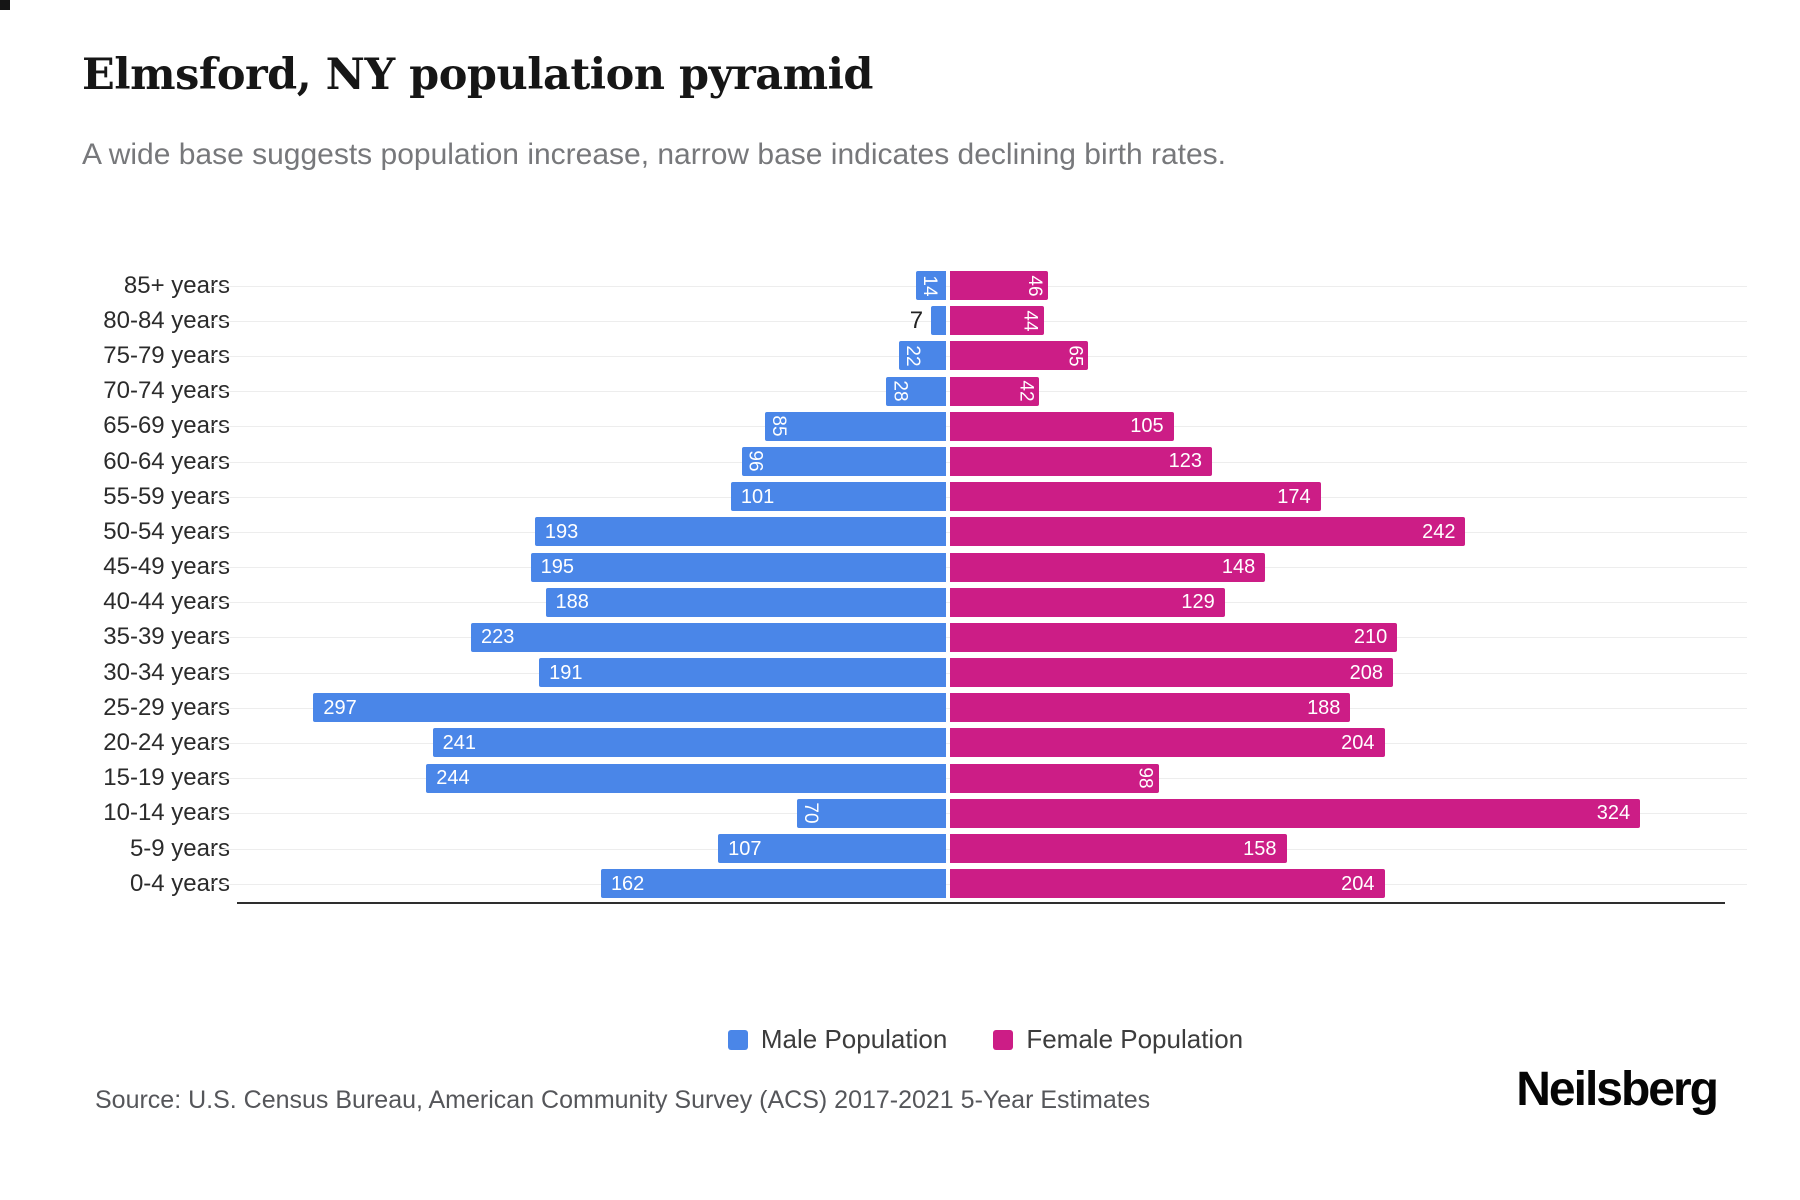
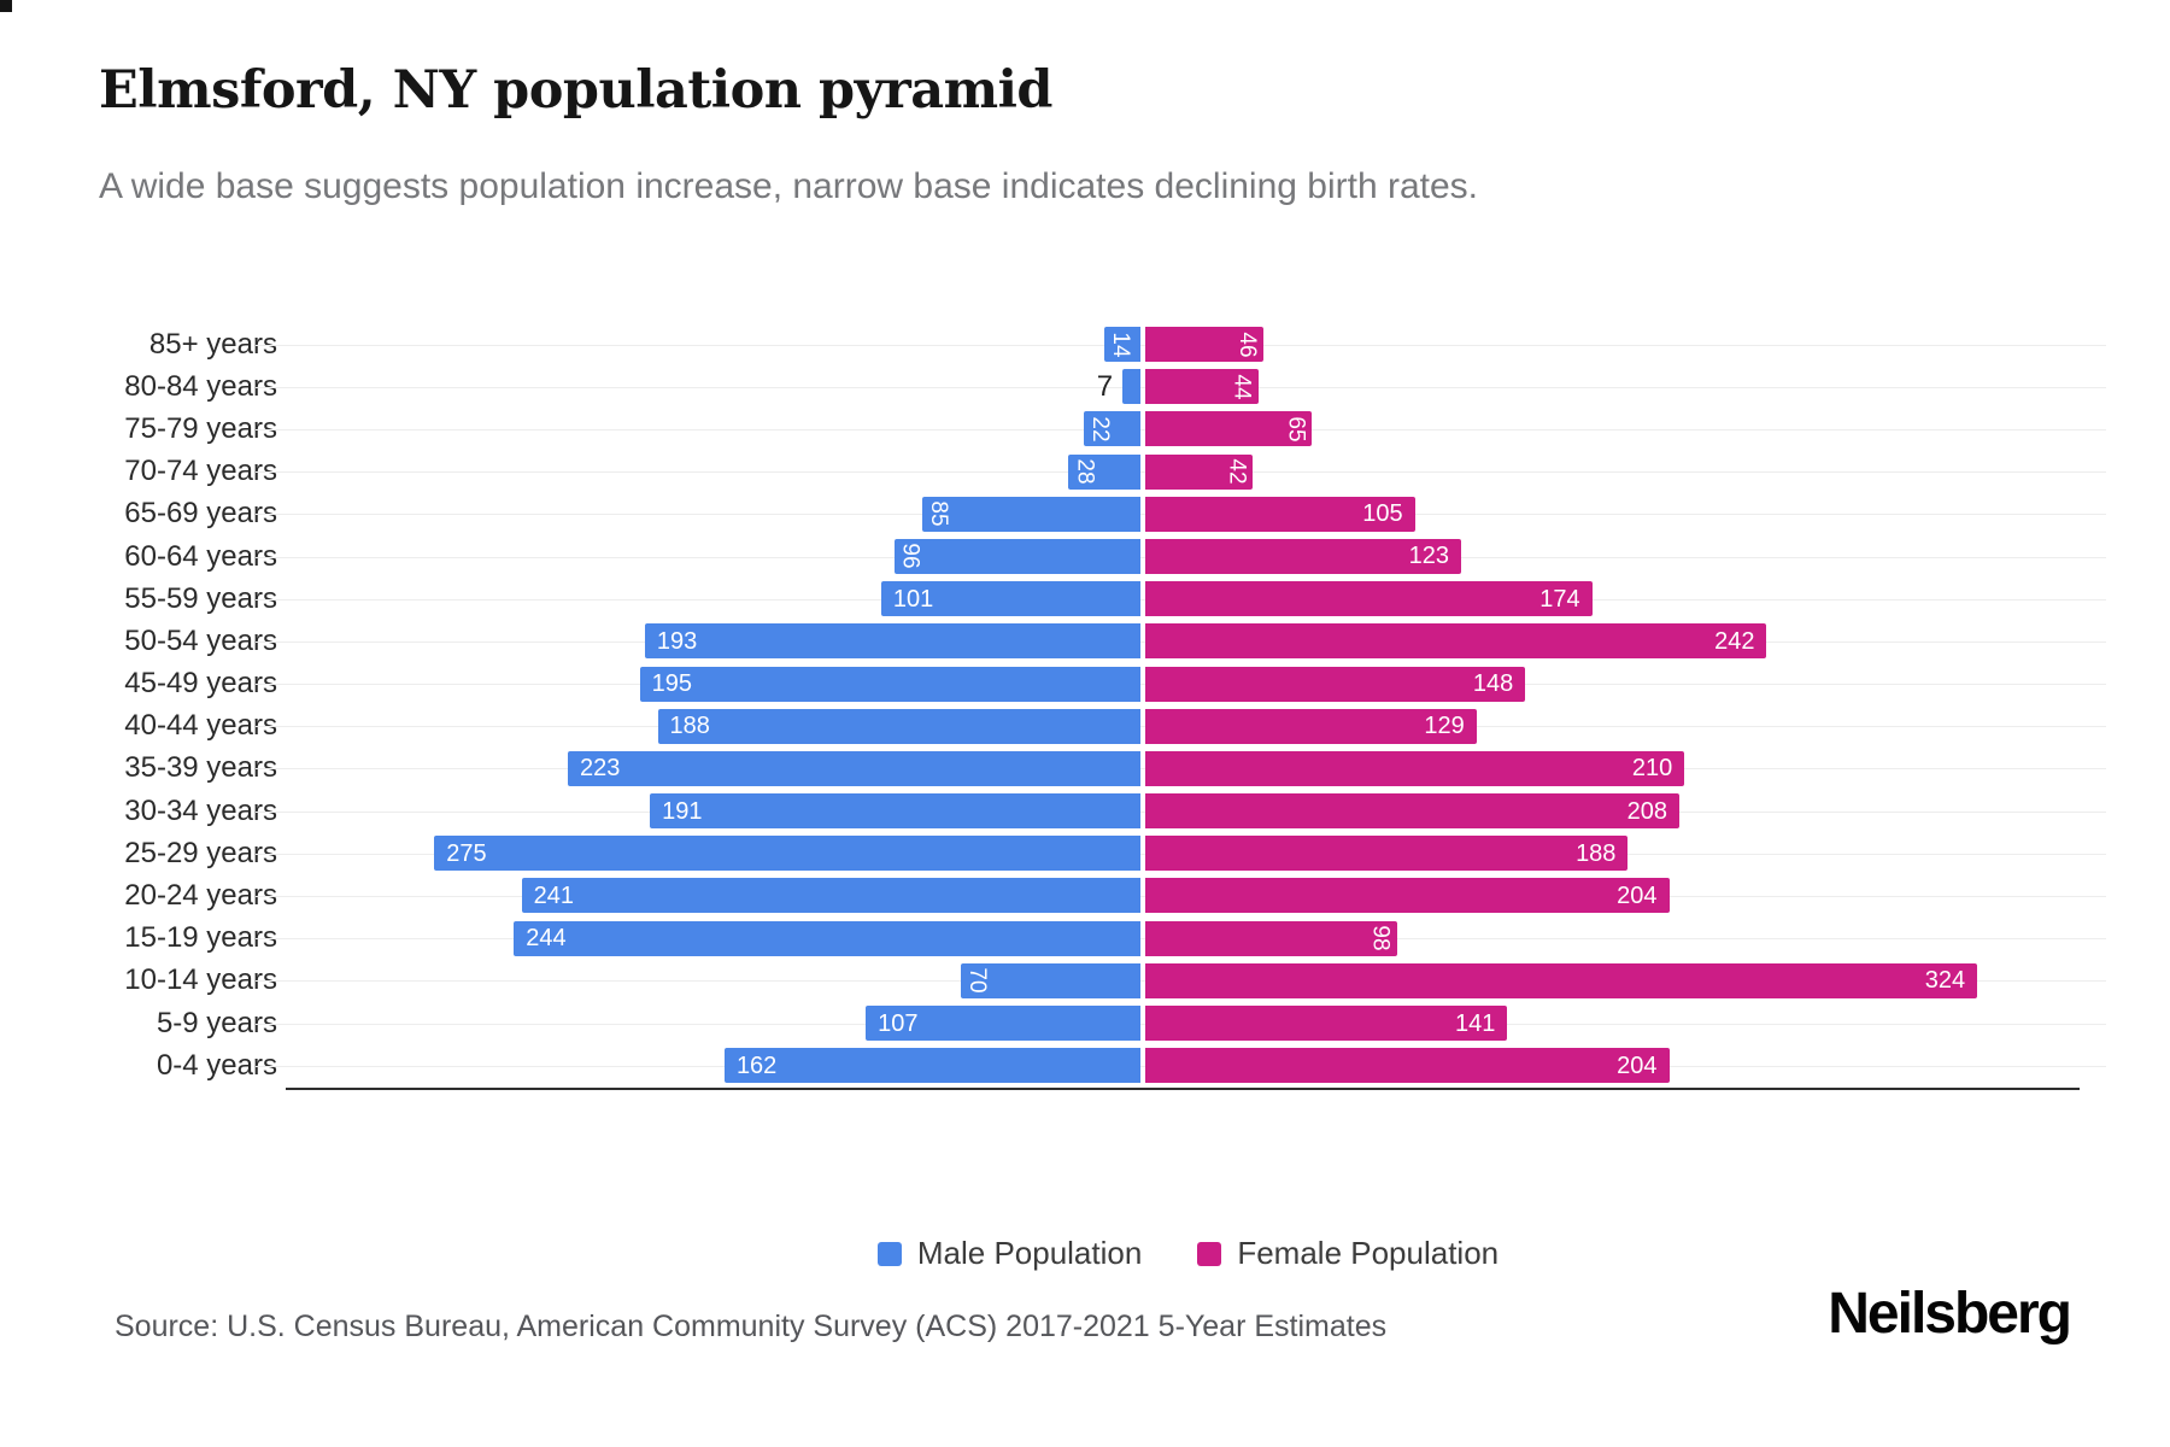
Male Population/25-29 years: 297 -> 275
Female Population/5-9 years: 158 -> 141
